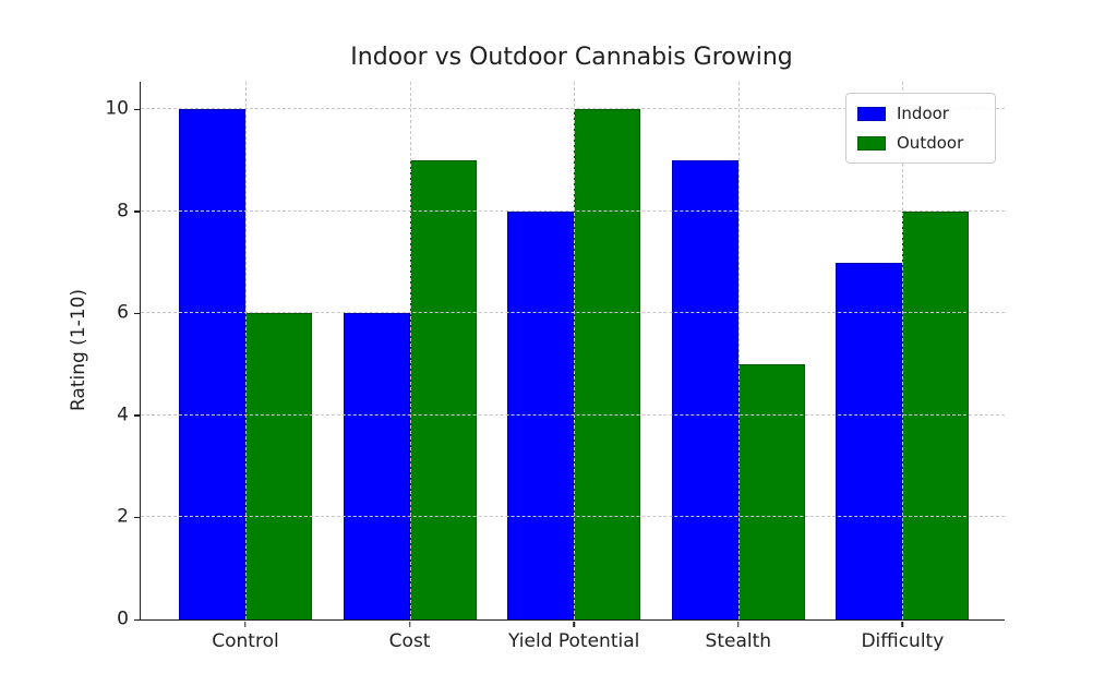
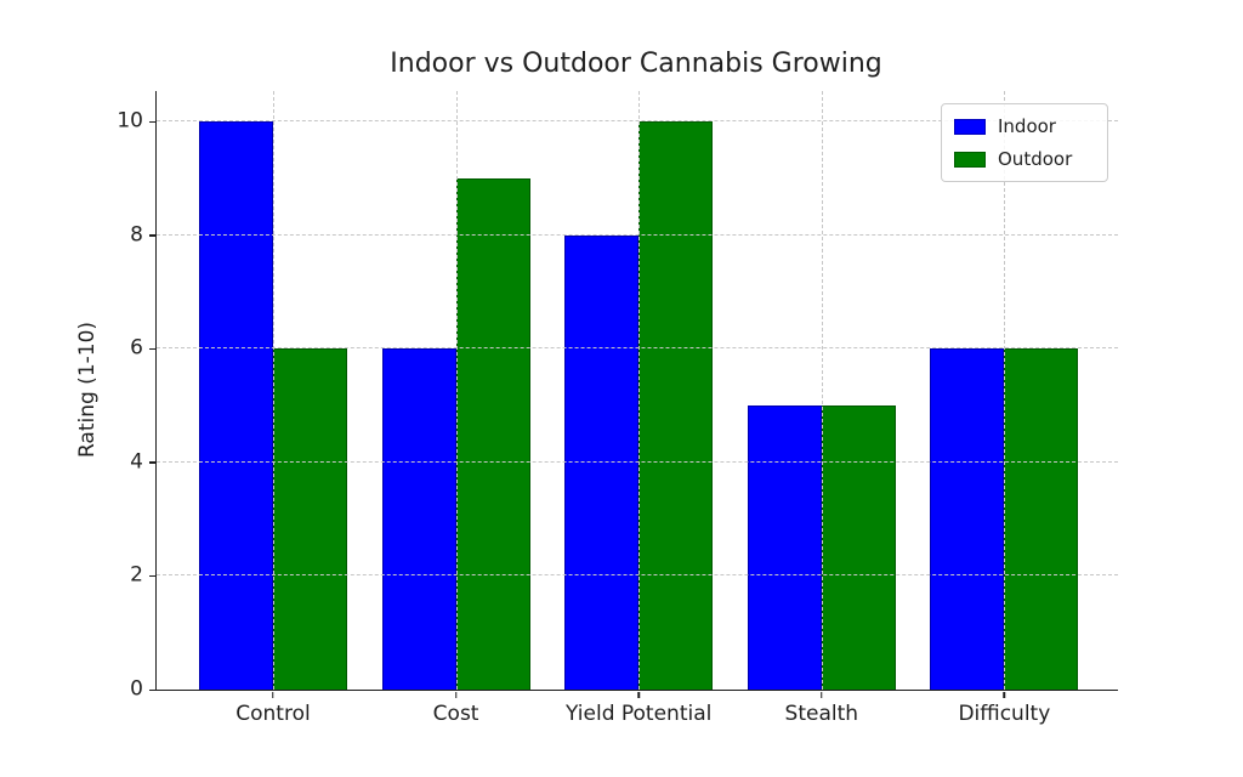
Indoor/Stealth: 9 -> 5
Indoor/Difficulty: 7 -> 6
Outdoor/Difficulty: 8 -> 6
